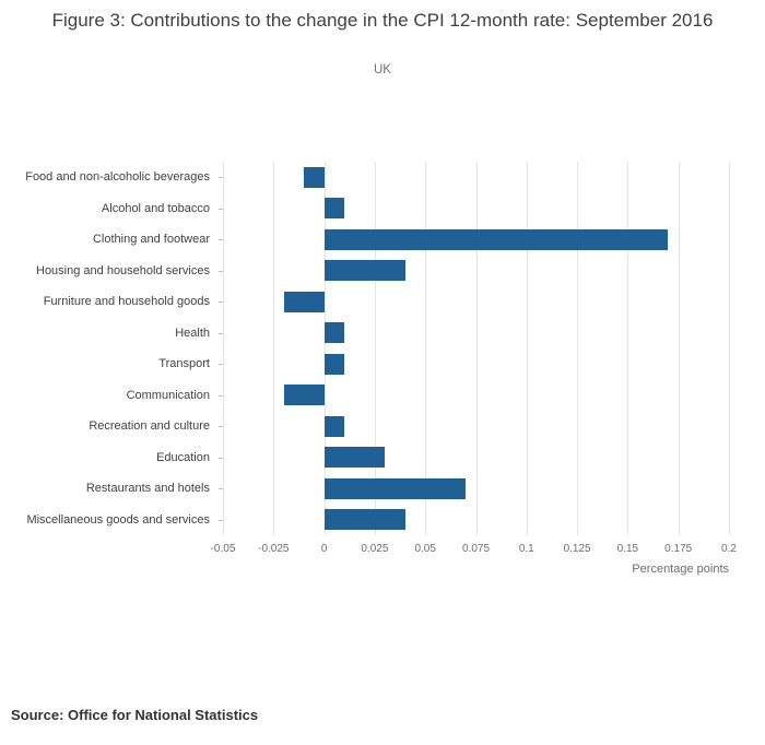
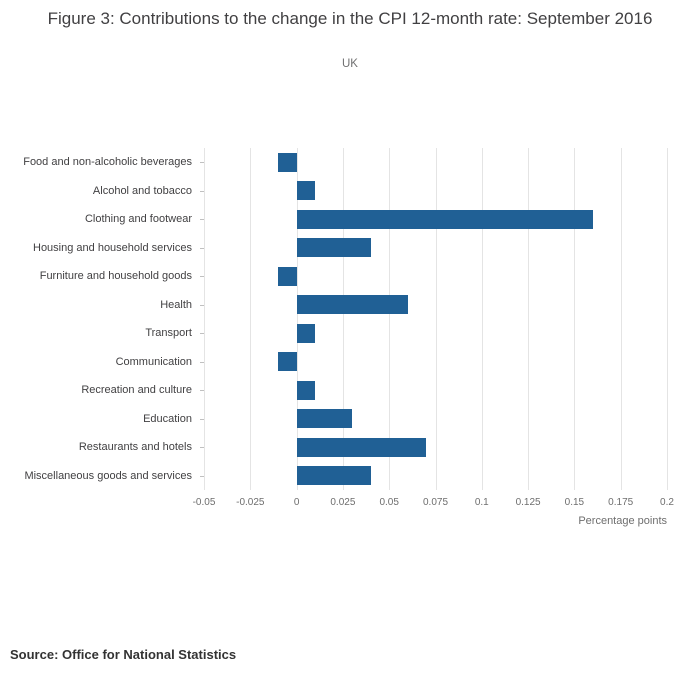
Clothing and footwear: 0.17 -> 0.16
Furniture and household goods: -0.02 -> -0.01
Health: 0.01 -> 0.06
Communication: -0.02 -> -0.01
